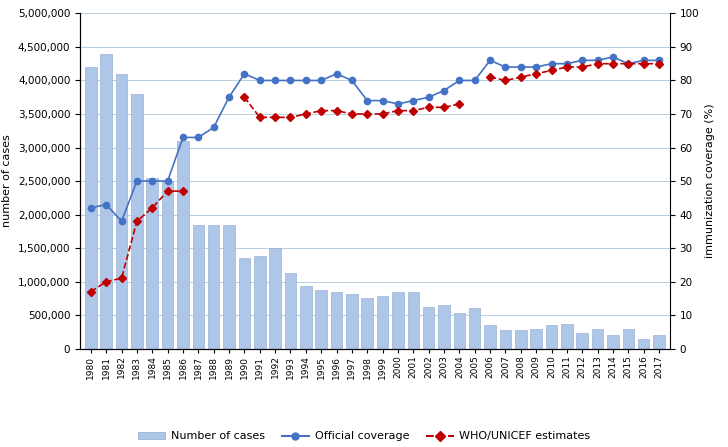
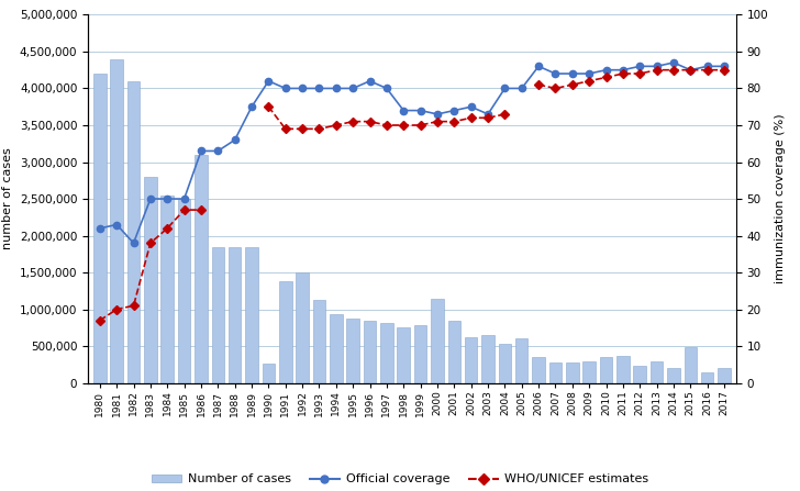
Number of cases/1983: 3,800,000 -> 2,800,000
Number of cases/1990: 1,350,000 -> 260,000
Number of cases/2000: 850,000 -> 1,140,000
Official coverage/2003: 77 -> 73
Number of cases/2015: 300,000 -> 480,000
